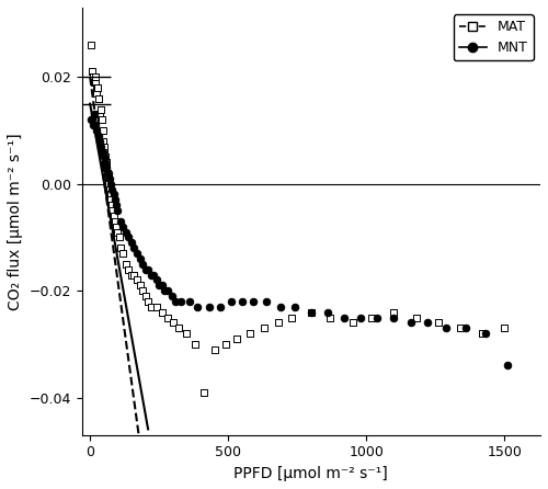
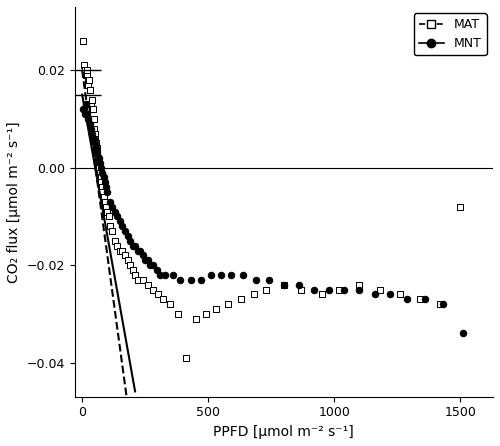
MAT/1500: -0.027 -> -0.008
